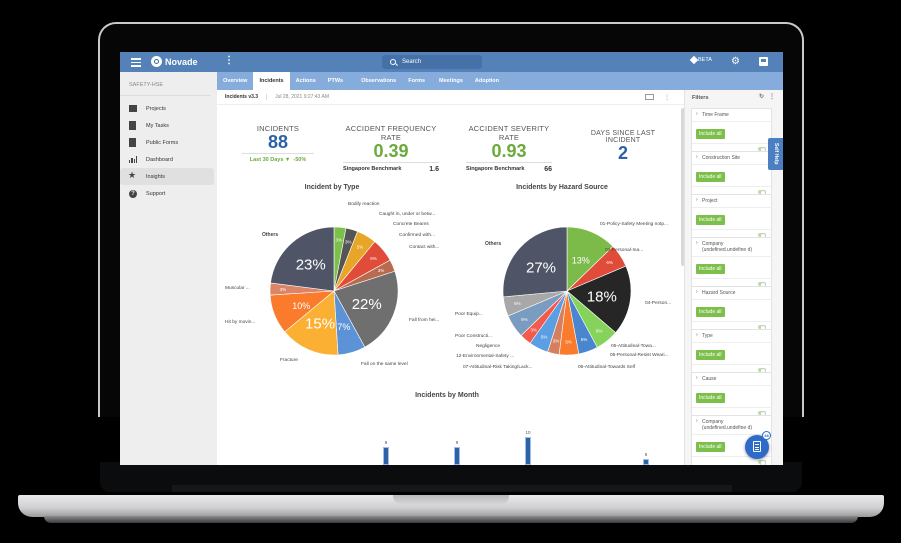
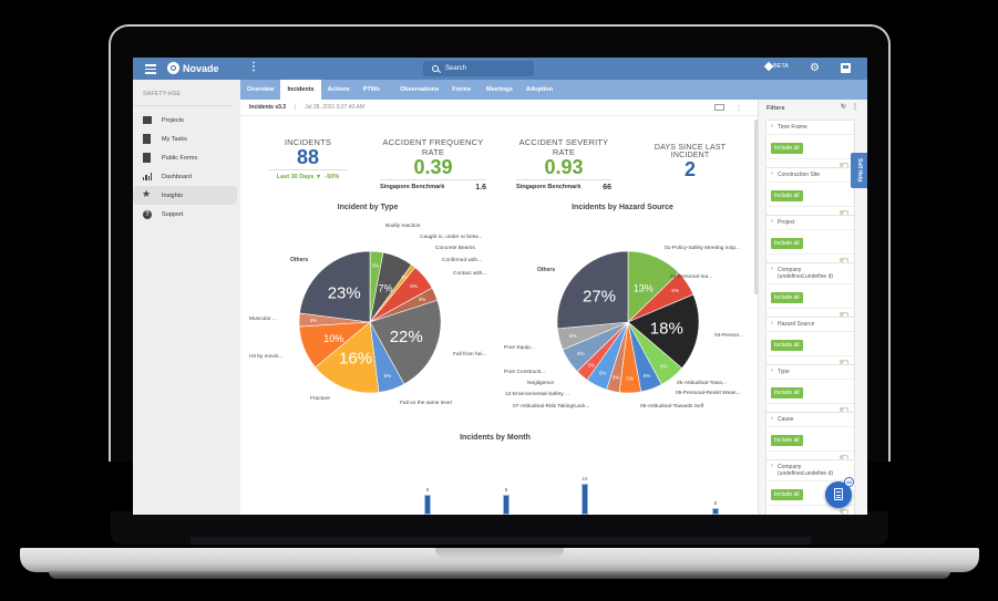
Incident by Type/Caught in, under or betw...: 3% -> 7%
Incident by Type/Concrete Beams: 5% -> 1%
Incident by Type/Fall on the same level: 7% -> 6%
Incident by Type/Fracture: 15% -> 16%
